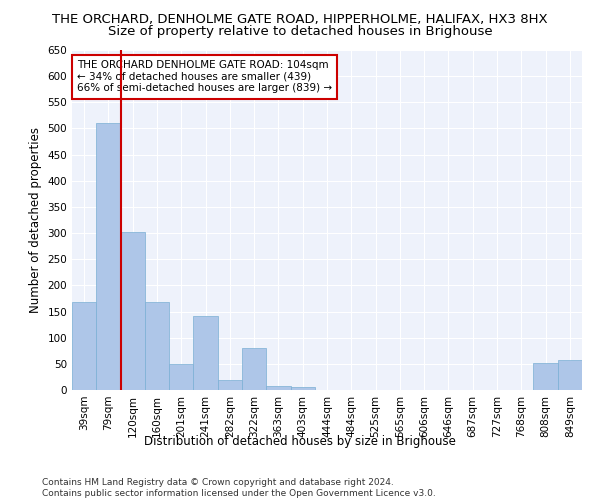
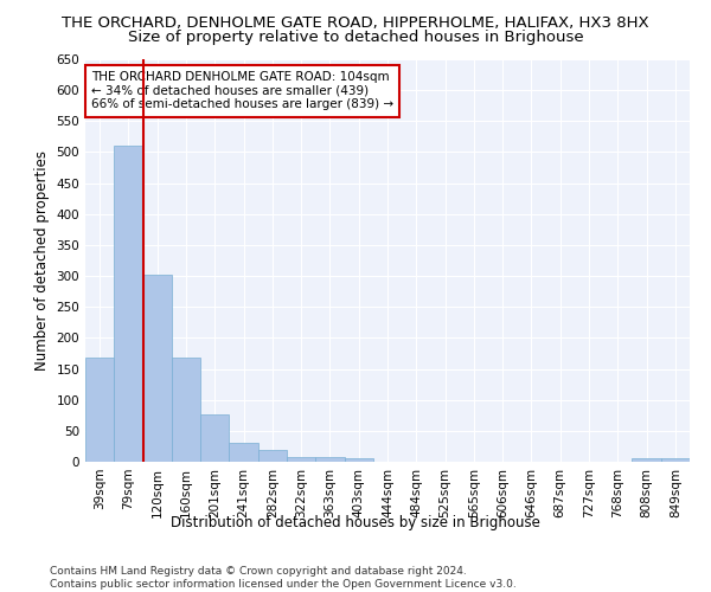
201sqm: 50 -> 76
241sqm: 142 -> 30
322sqm: 80 -> 8
808sqm: 52 -> 5
849sqm: 58 -> 5
